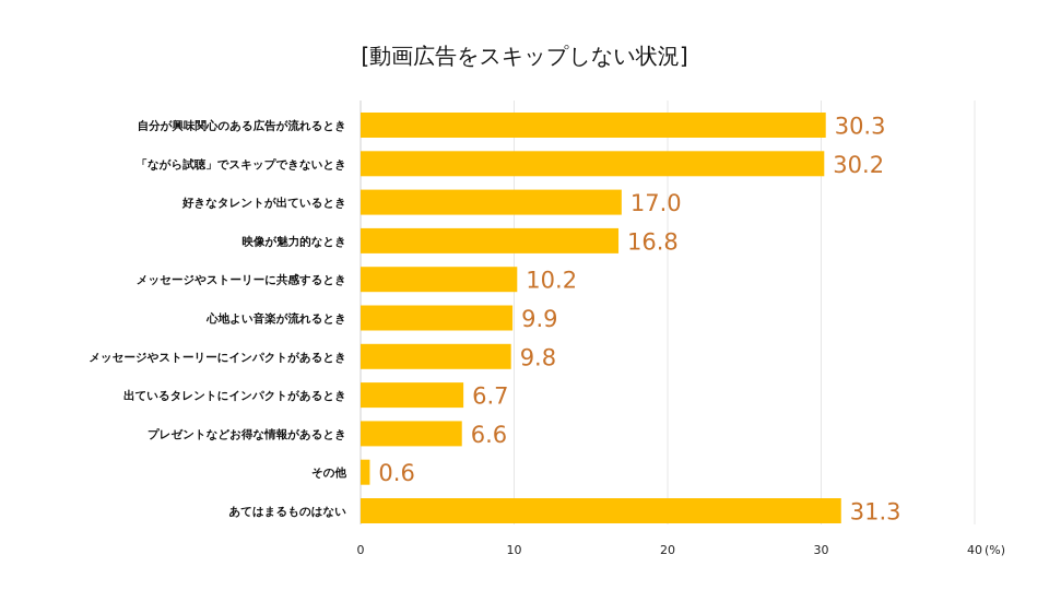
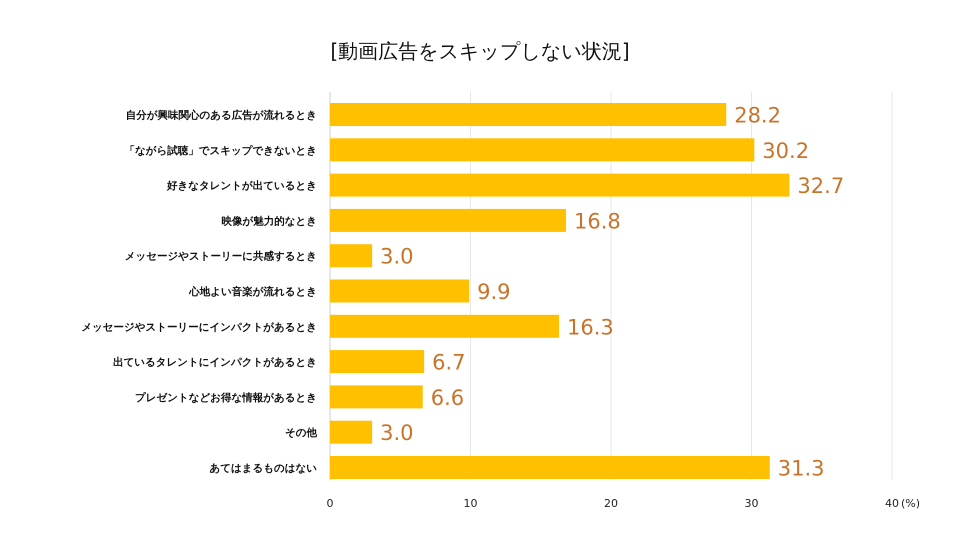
自分が興味関心のある広告が流れるとき: 30.3 -> 28.2
好きなタレントが出ているとき: 17.0 -> 32.7
メッセージやストーリーに共感するとき: 10.2 -> 3.0
メッセージやストーリーにインパクトがあるとき: 9.8 -> 16.3
その他: 0.6 -> 3.0
